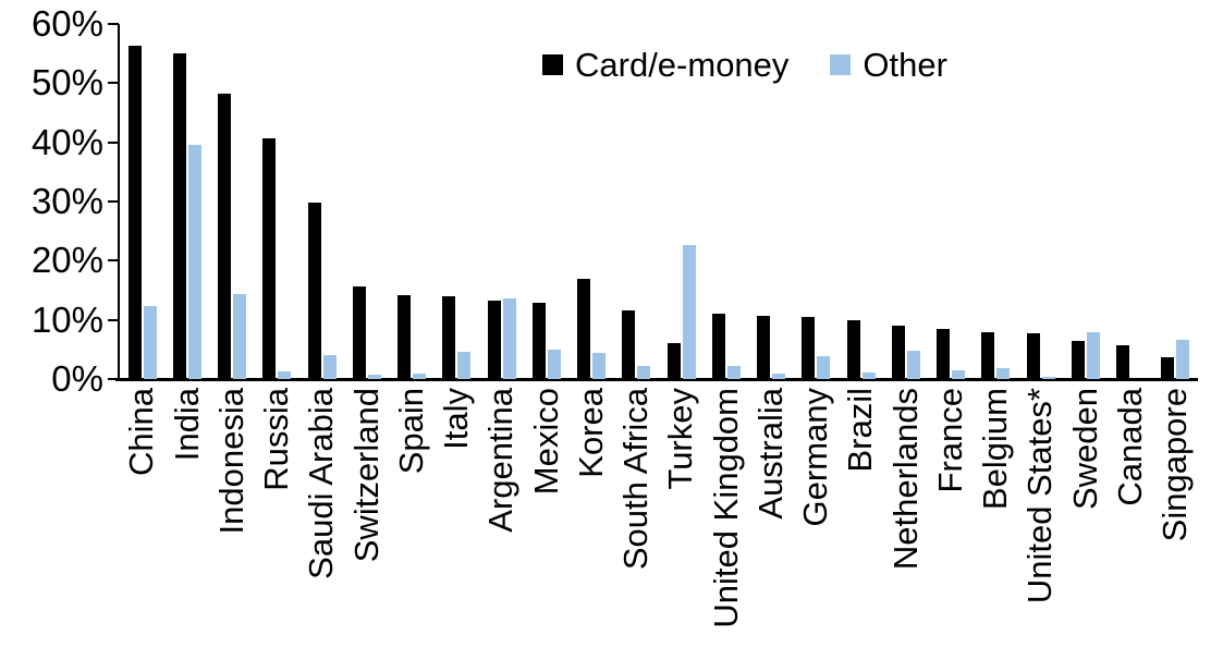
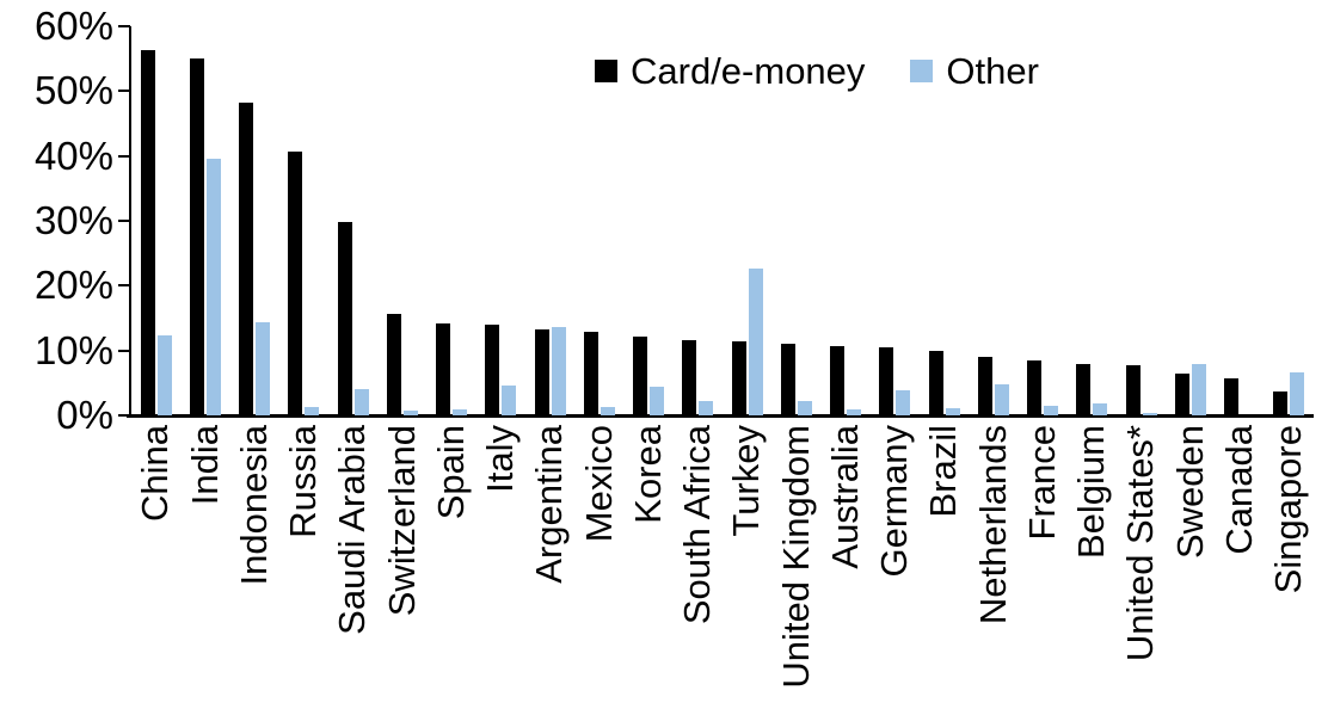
Other/Mexico: 5% -> 1%
Card/e-money/Korea: 17% -> 12%
Card/e-money/Turkey: 6% -> 11%
